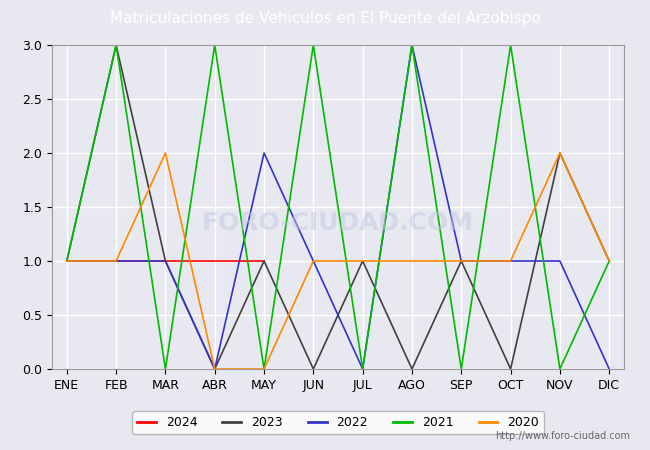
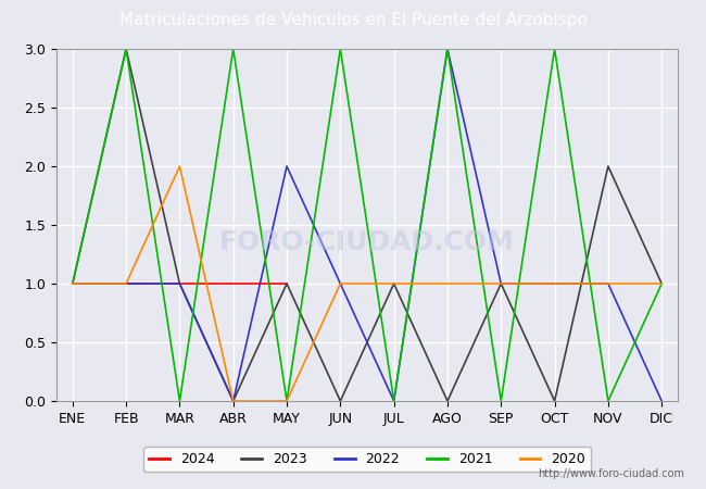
2020/NOV: 2 -> 1
